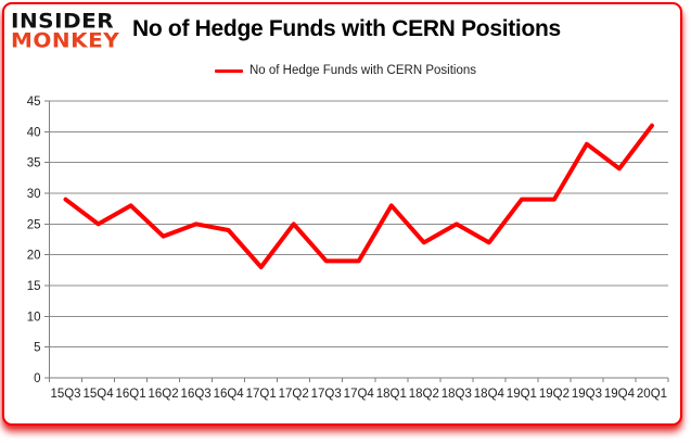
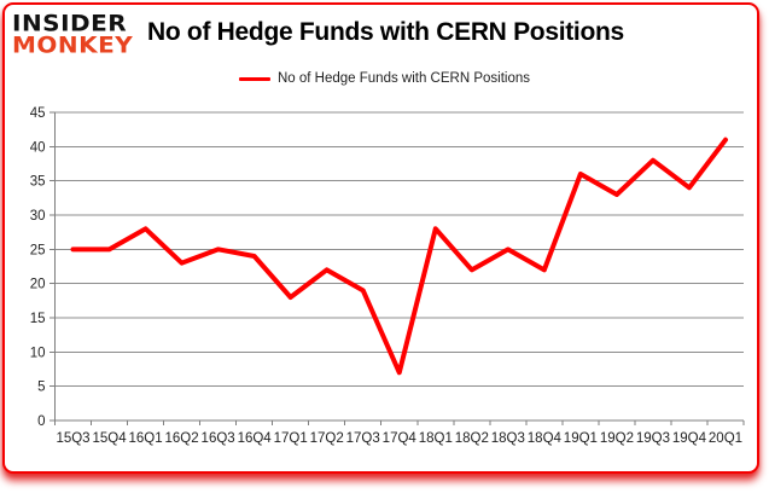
15Q3: 29 -> 25
17Q2: 25 -> 22
17Q4: 19 -> 7
19Q1: 29 -> 36
19Q2: 29 -> 33
